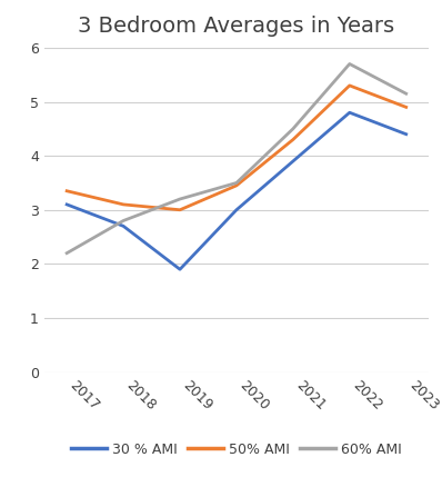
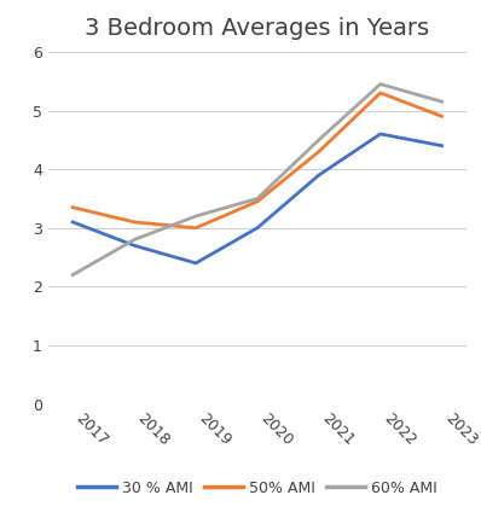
30 % AMI/2019: 1.9 -> 2.4
30 % AMI/2022: 4.8 -> 4.6
60% AMI/2022: 5.70 -> 5.45
